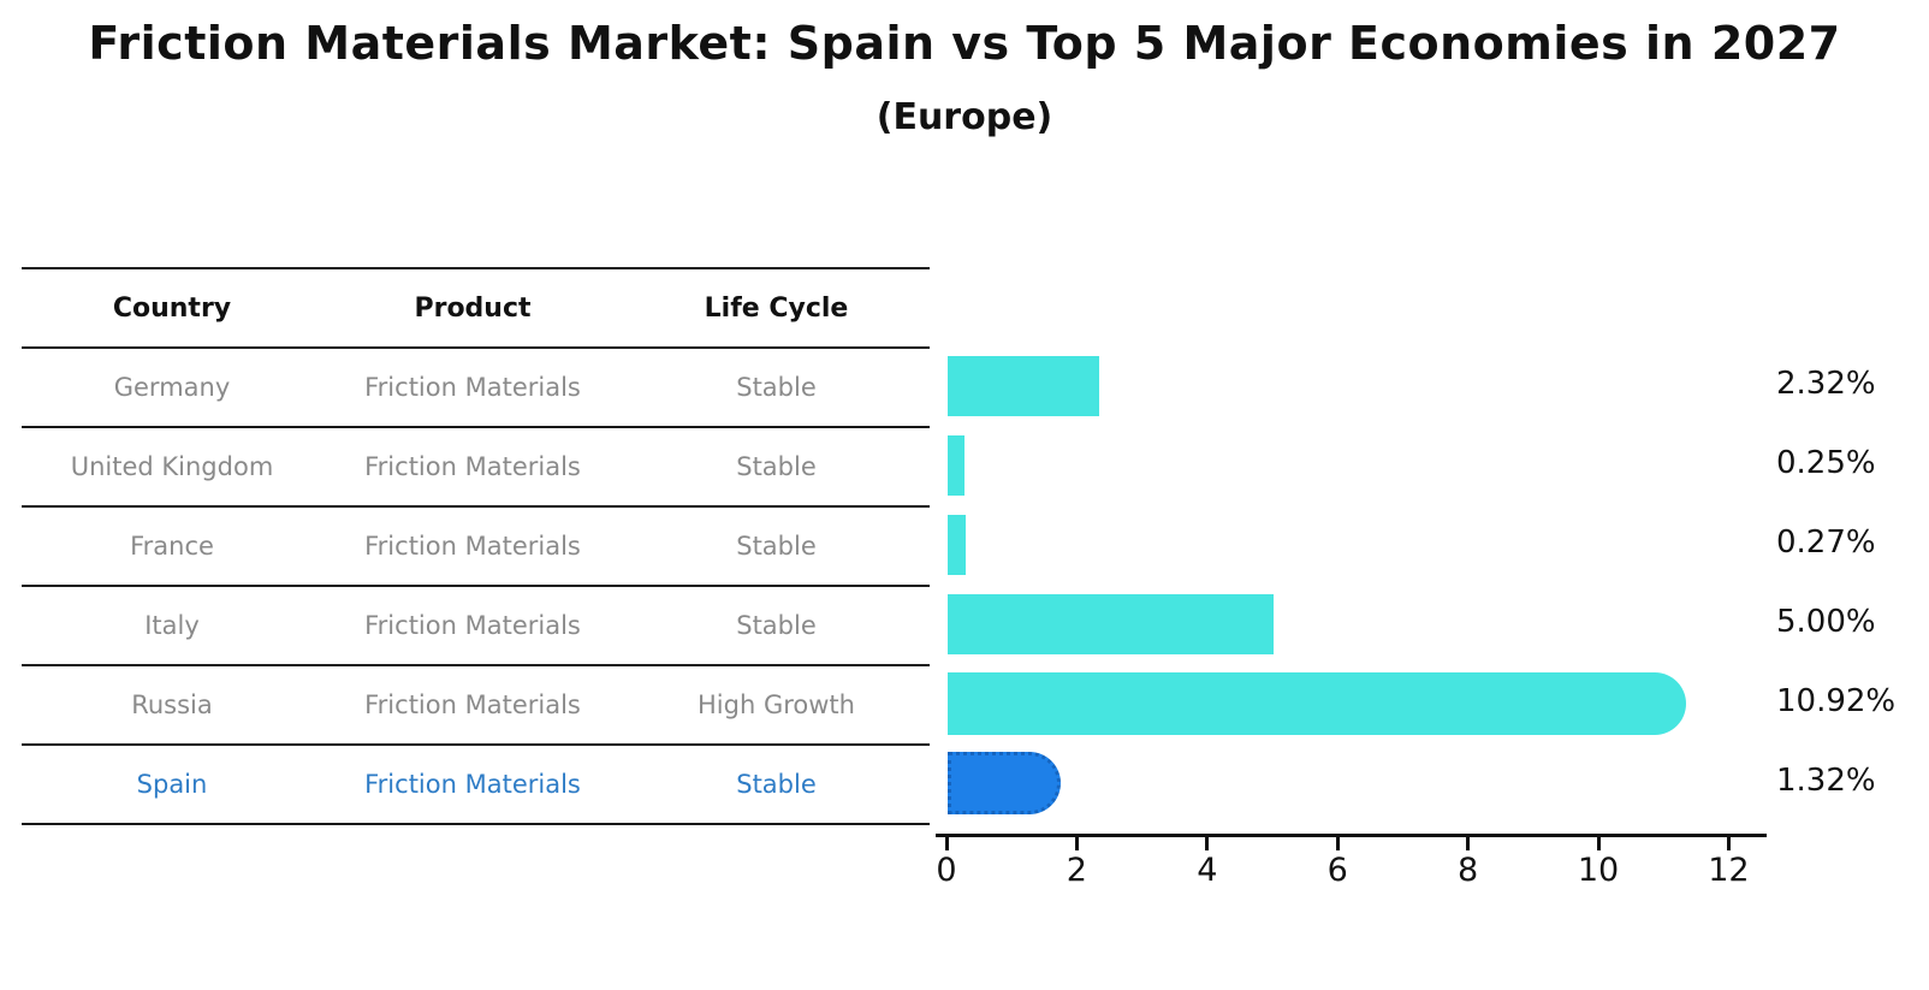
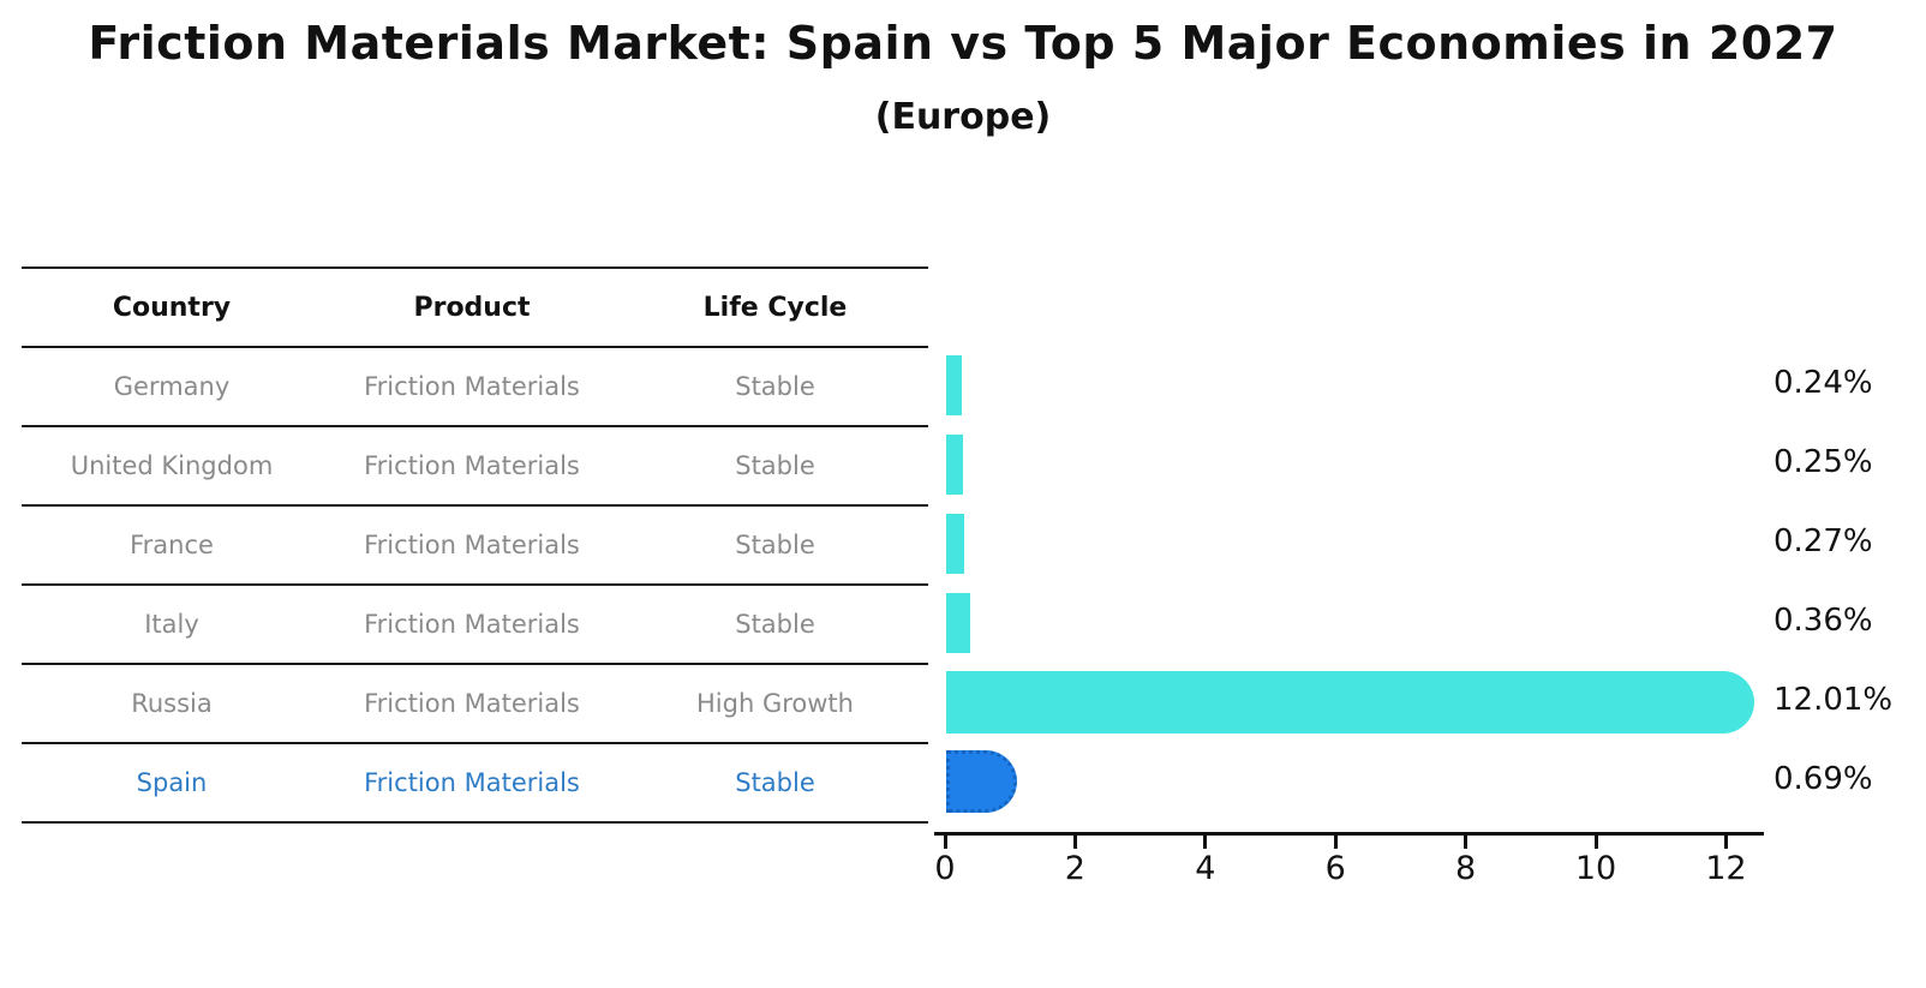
Germany: 2.32% -> 0.24%
Italy: 5.00% -> 0.36%
Russia: 10.92% -> 12.01%
Spain: 1.32% -> 0.69%
